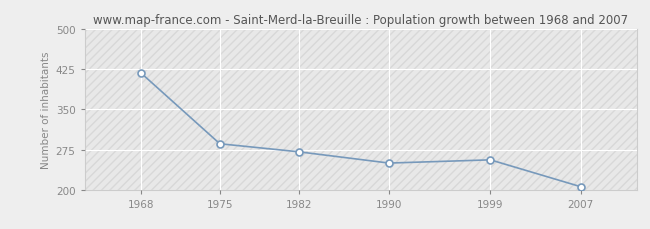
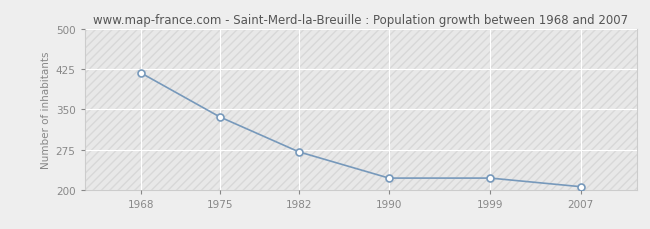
1975: 286 -> 336
1990: 250 -> 222
1999: 256 -> 222
